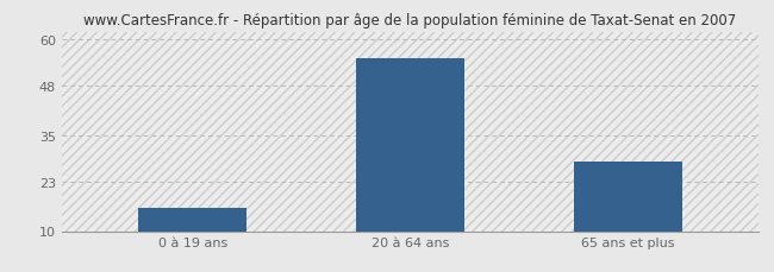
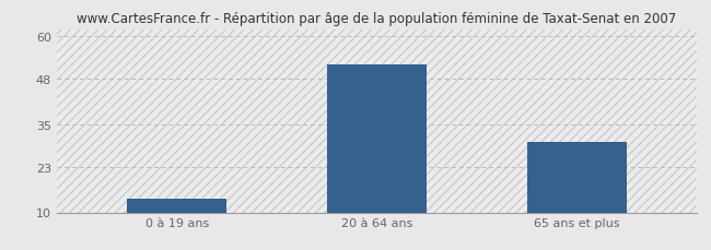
0 à 19 ans: 16 -> 14
20 à 64 ans: 55 -> 52
65 ans et plus: 28 -> 30
